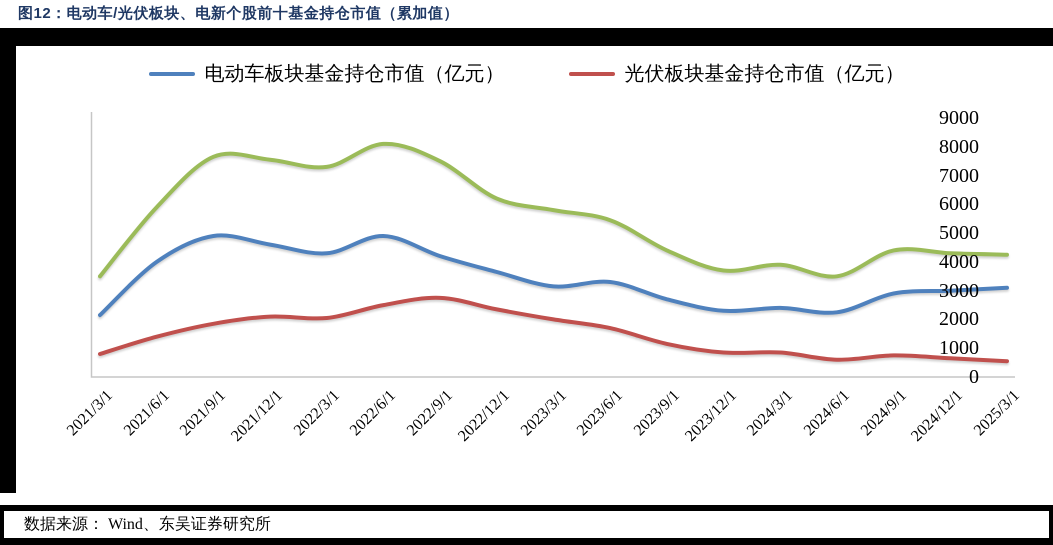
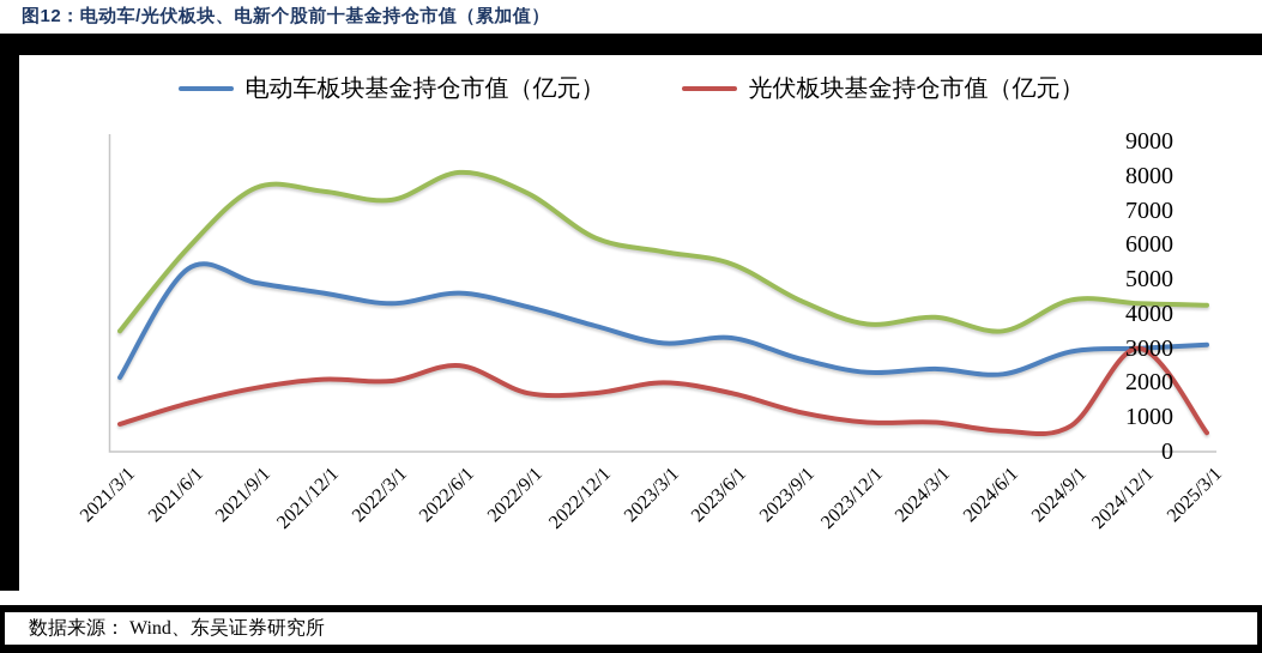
电动车板块基金持仓市值（亿元）/2021/6/1: 4000 -> 5300
电动车板块基金持仓市值（亿元）/2022/6/1: 4900 -> 4600
光伏板块基金持仓市值（亿元）/2022/9/1: 2800 -> 1700
光伏板块基金持仓市值（亿元）/2022/12/1: 2400 -> 1700
光伏板块基金持仓市值（亿元）/2024/12/1: 600 -> 3000
